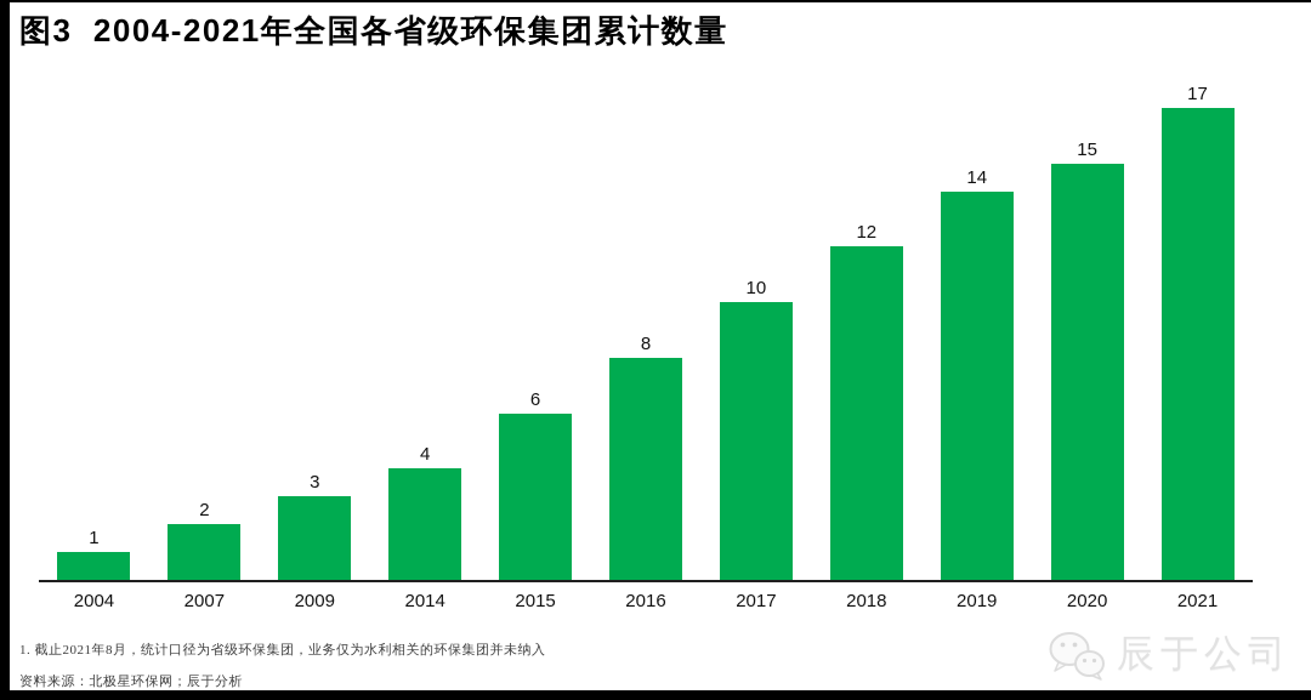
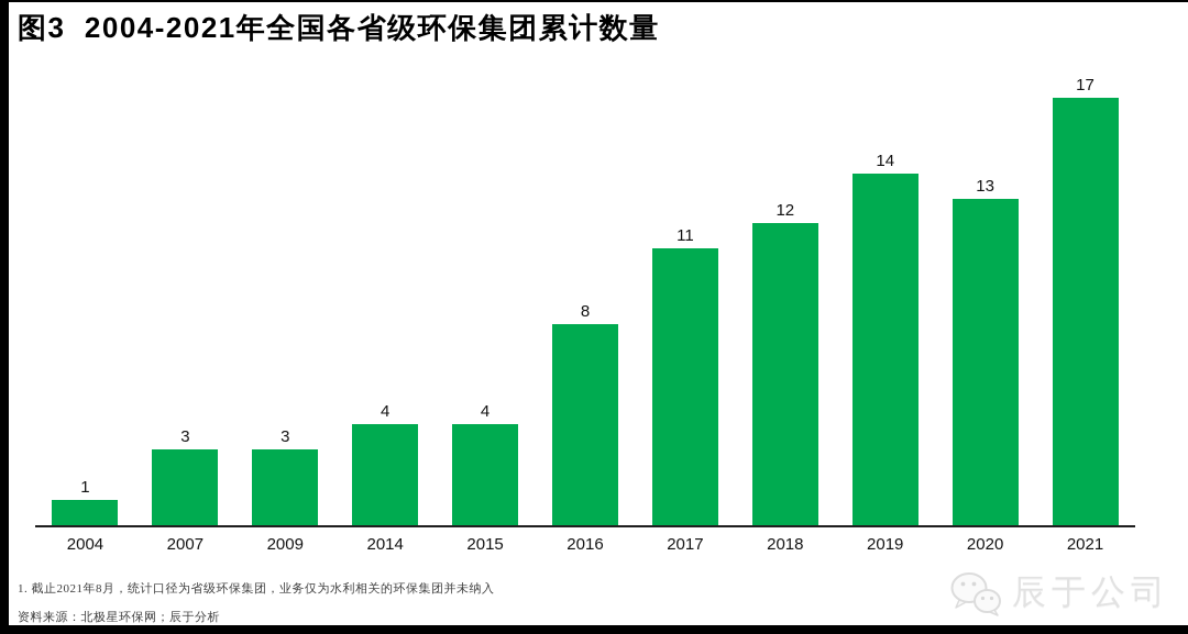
2007: 2 -> 3
2015: 6 -> 4
2017: 10 -> 11
2020: 15 -> 13
